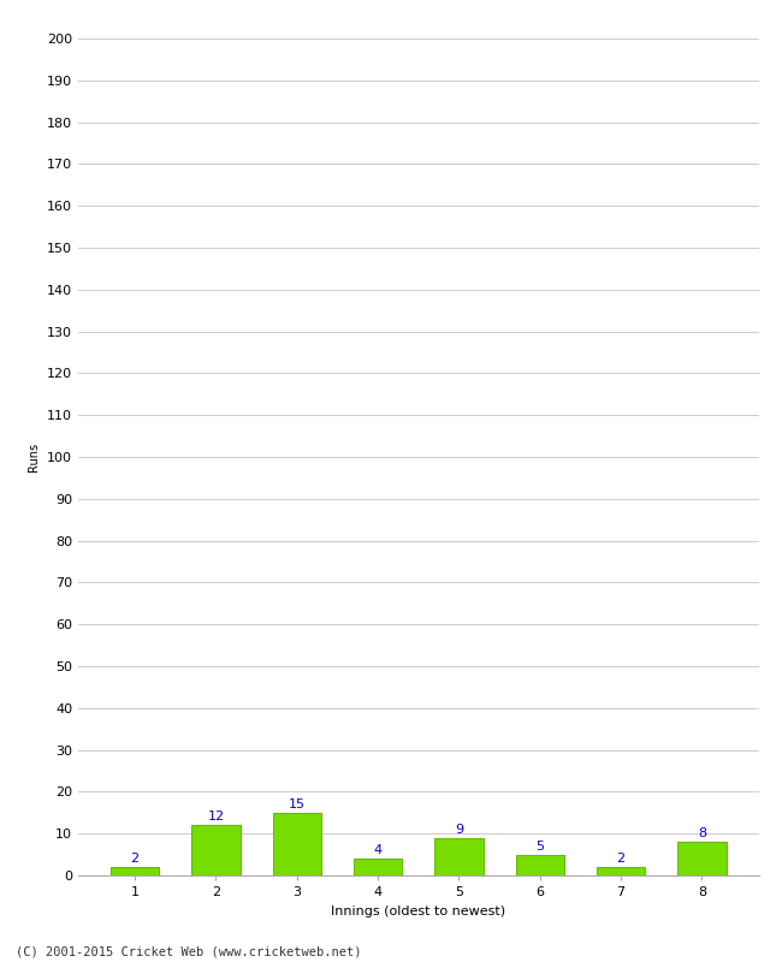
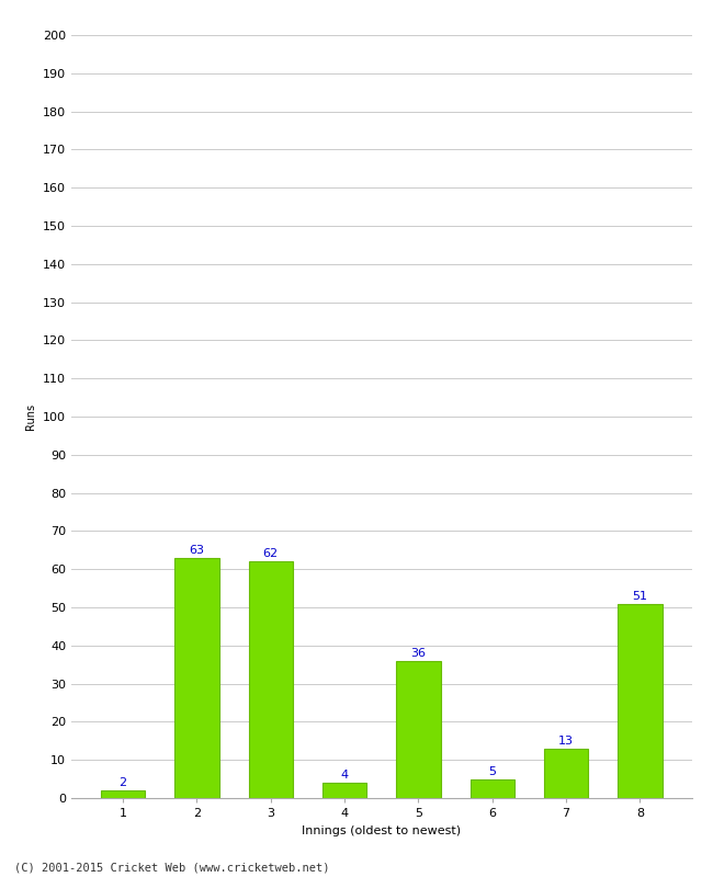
2: 12 -> 63
3: 15 -> 62
5: 9 -> 36
7: 2 -> 13
8: 8 -> 51
